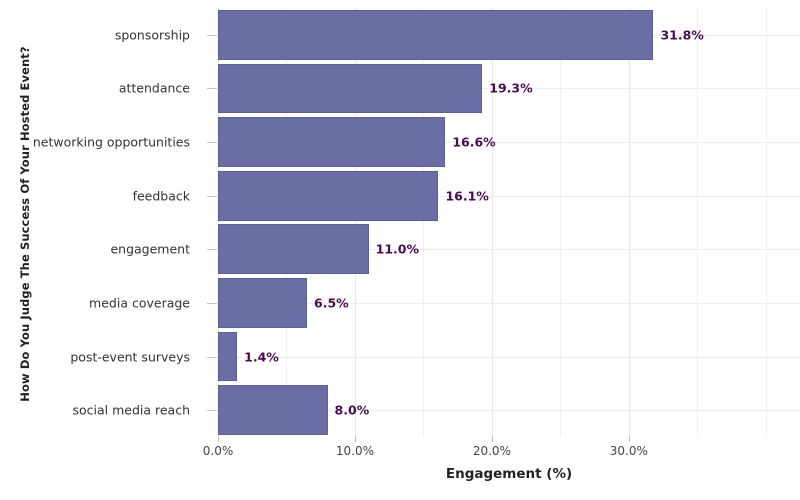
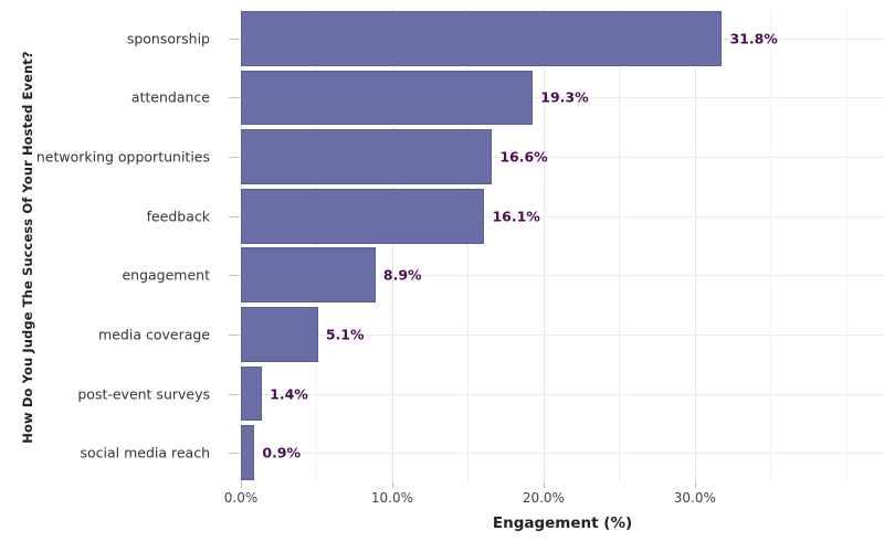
engagement: 11.0% -> 8.9%
media coverage: 6.5% -> 5.1%
social media reach: 8.0% -> 0.9%
